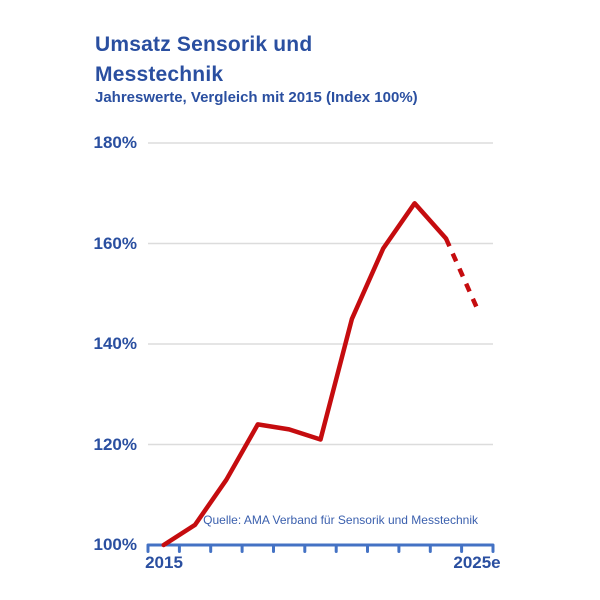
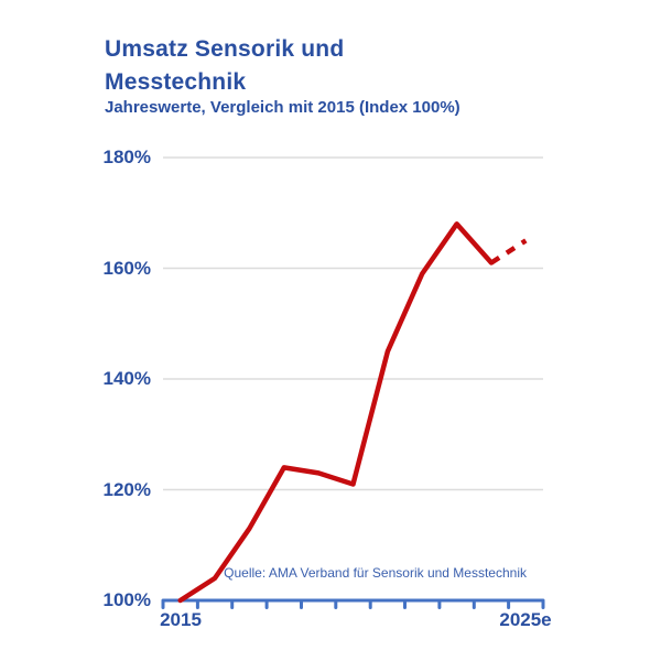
2025e: 147% -> 165%
